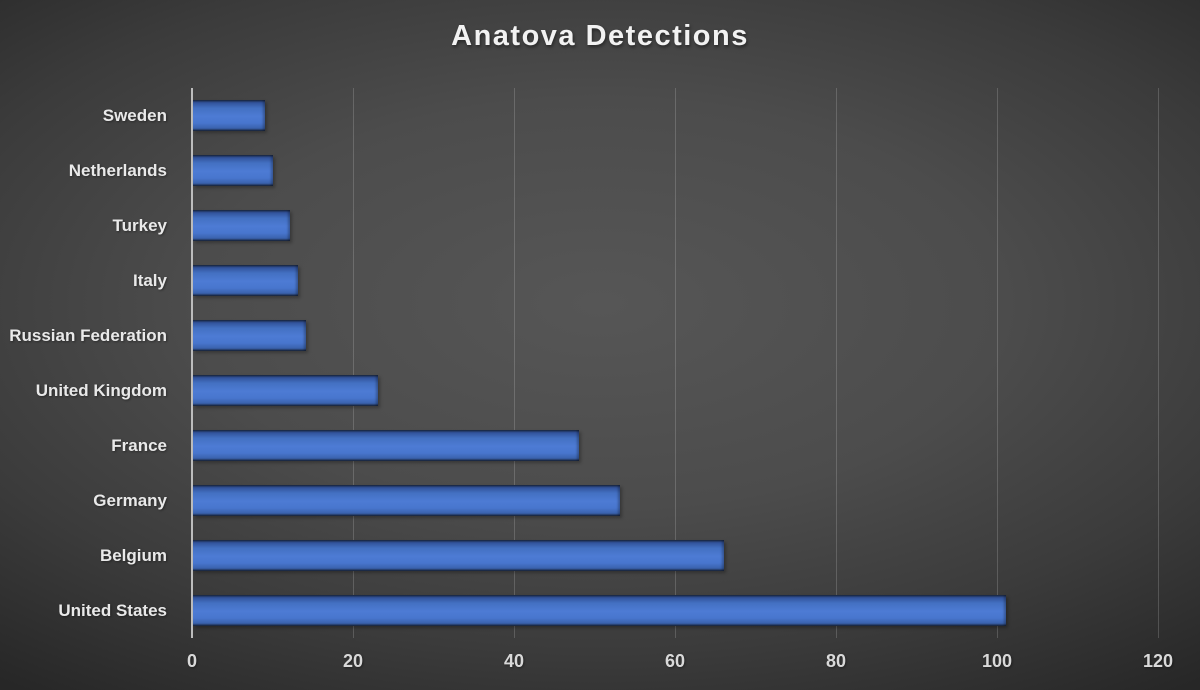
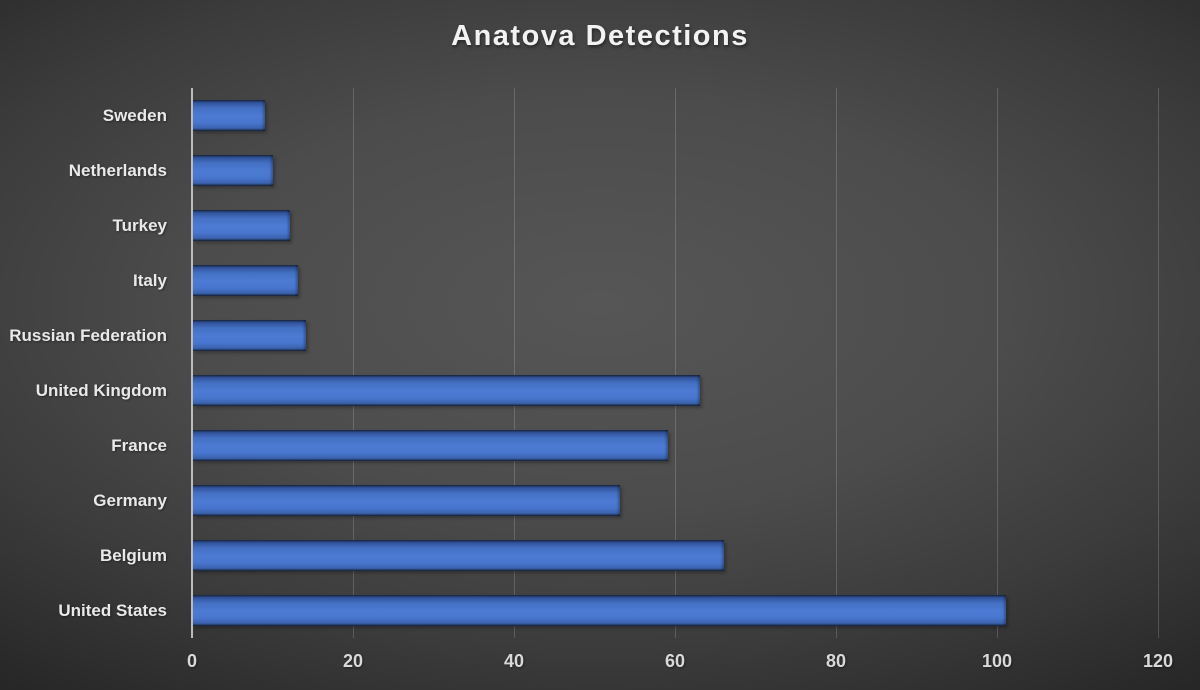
United Kingdom: 23 -> 63
France: 48 -> 59
